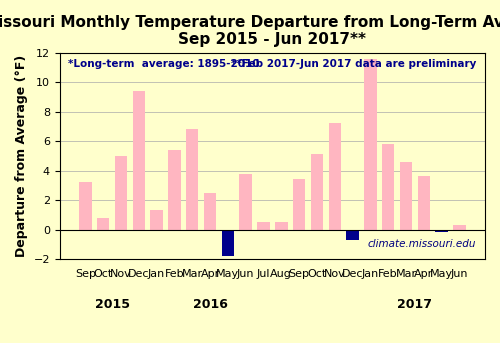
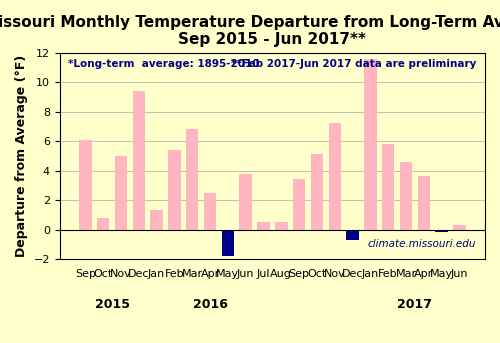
Sep: 3.2 -> 6.1
